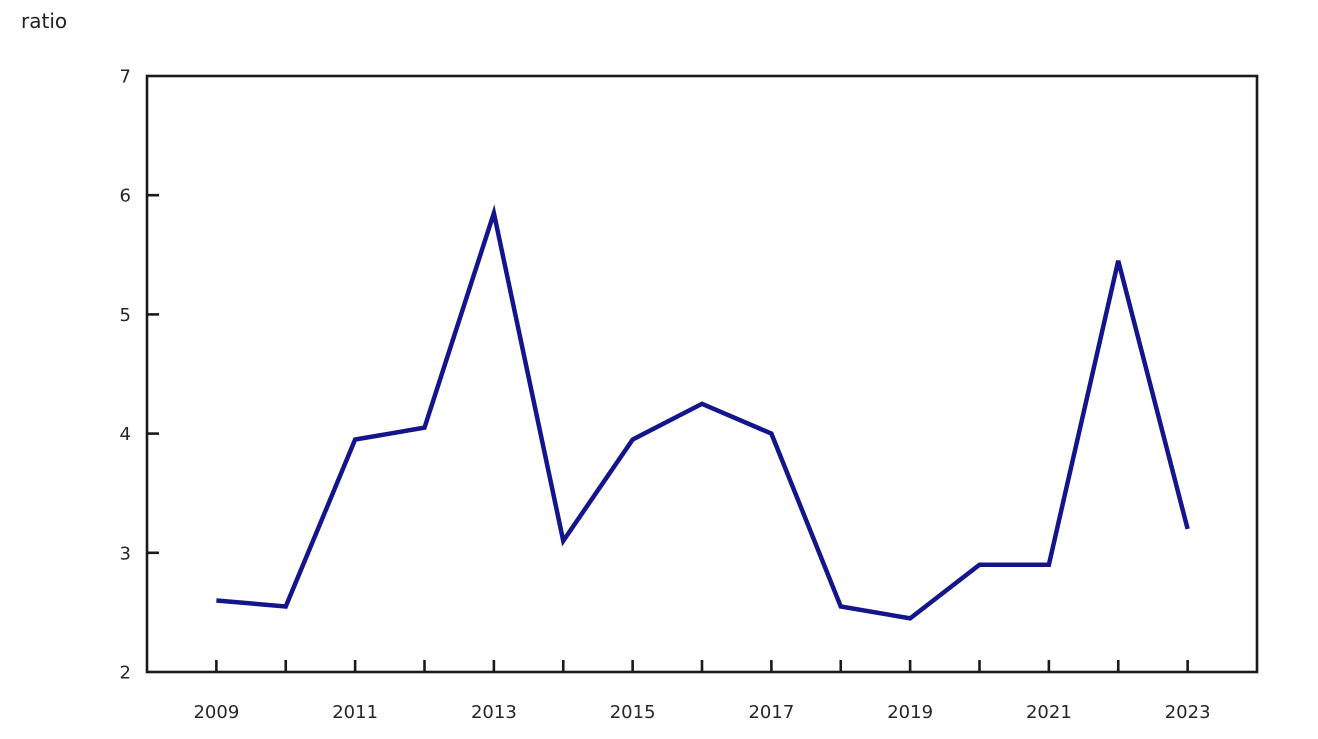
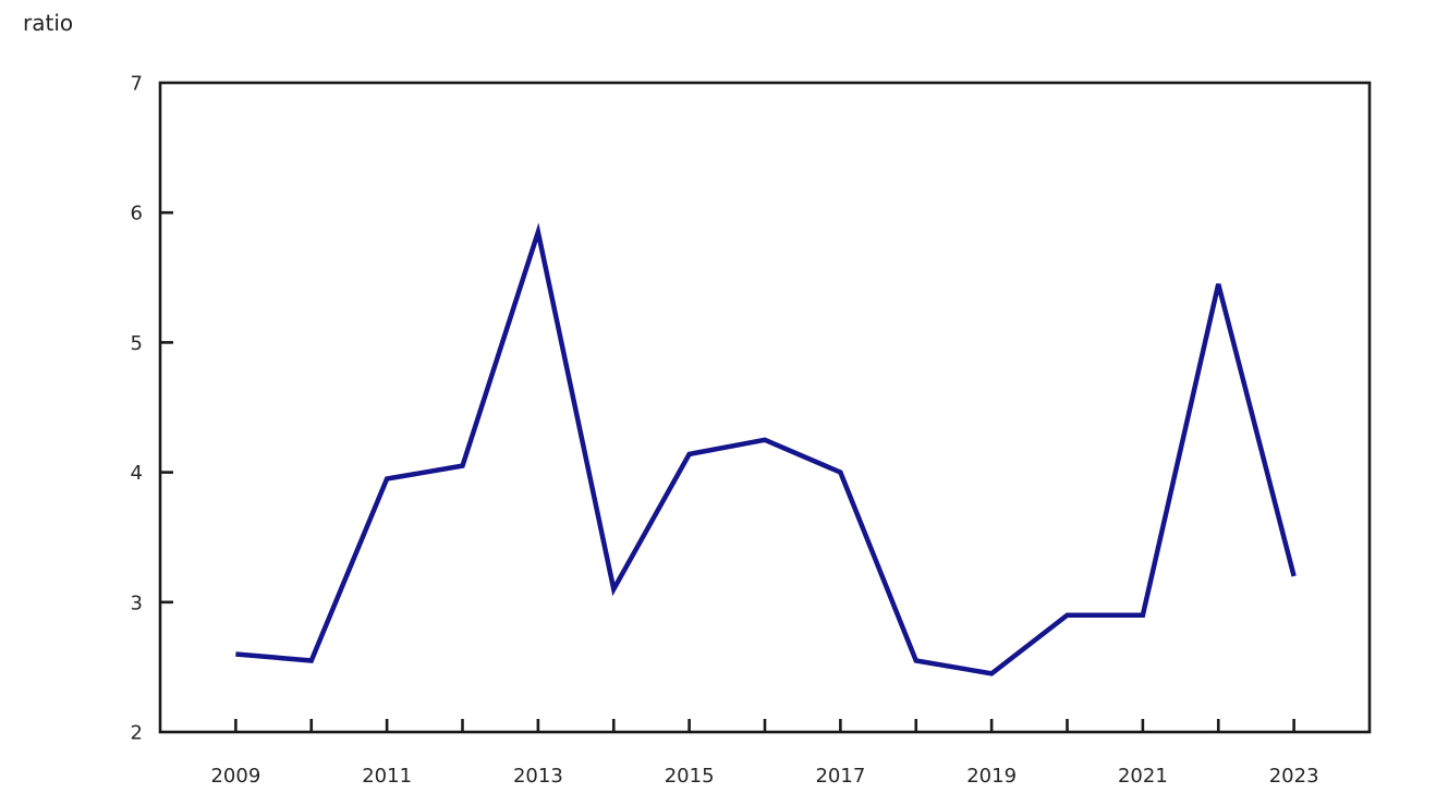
2015: 3.95 -> 4.14
